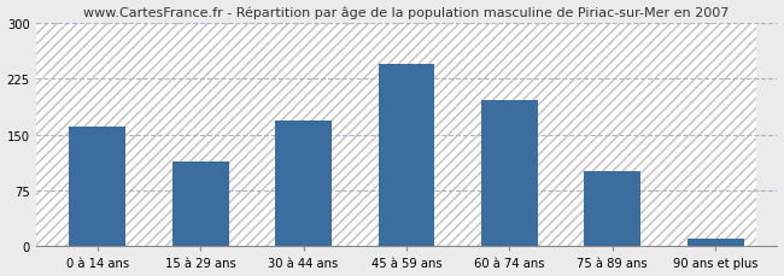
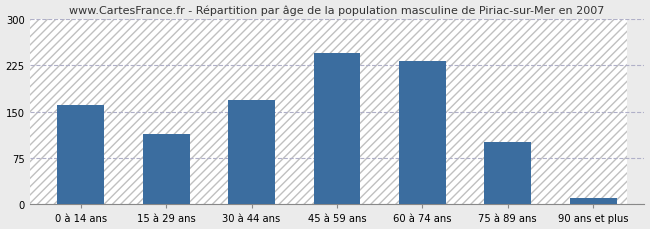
60 à 74 ans: 196 -> 232
